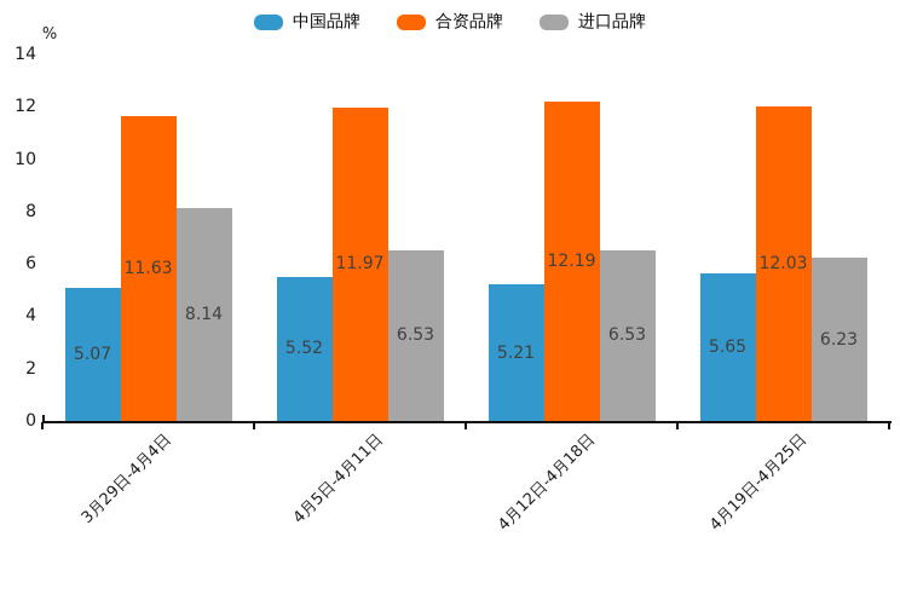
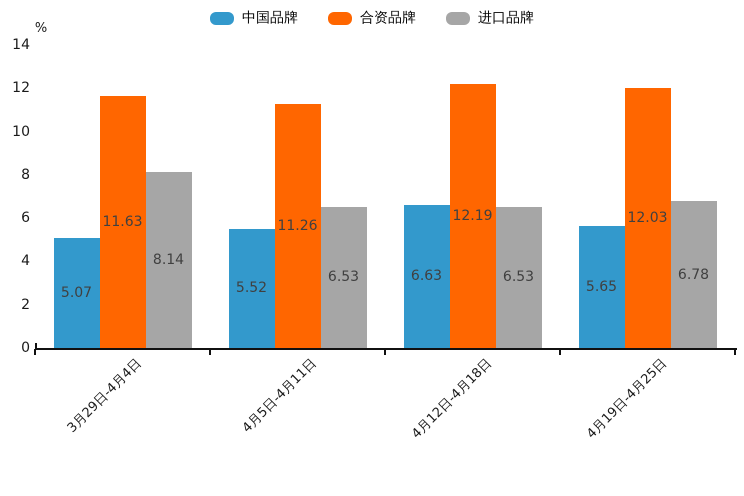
合资品牌/4月5日-4月11日: 11.97 -> 11.26
中国品牌/4月12日-4月18日: 5.21 -> 6.63
进口品牌/4月19日-4月25日: 6.23 -> 6.78
